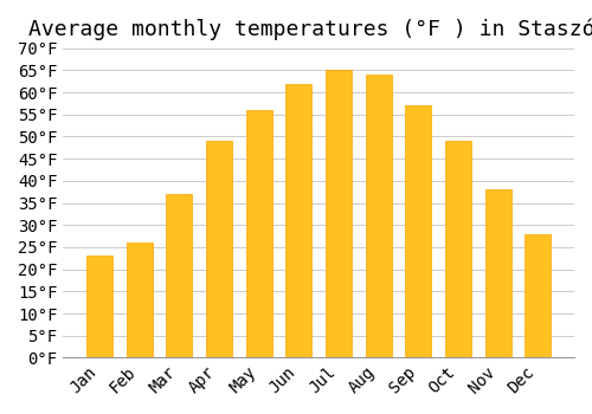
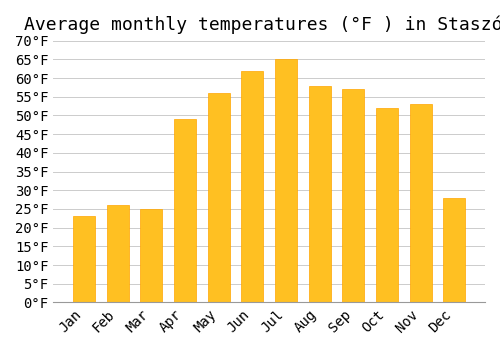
Mar: 37°F -> 25°F
Aug: 64°F -> 58°F
Oct: 49°F -> 52°F
Nov: 38°F -> 53°F
